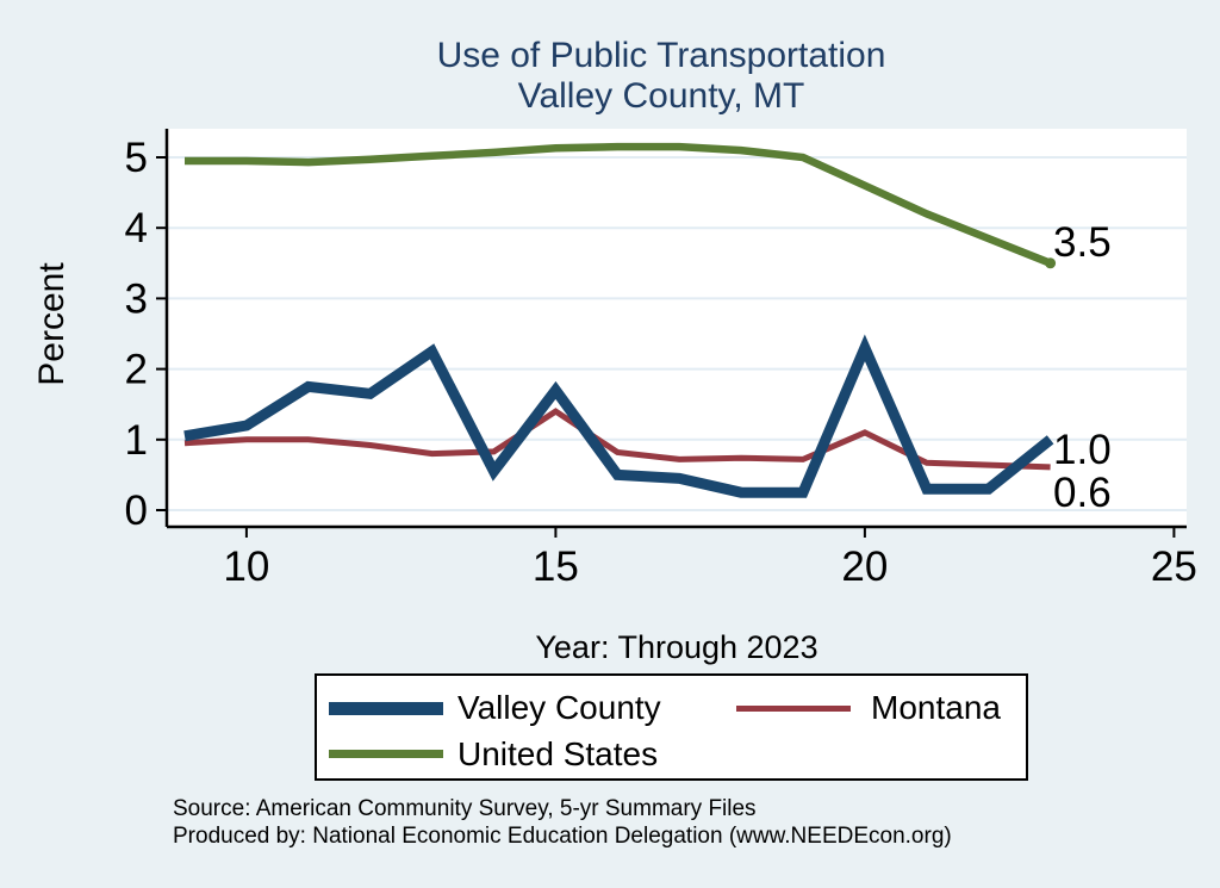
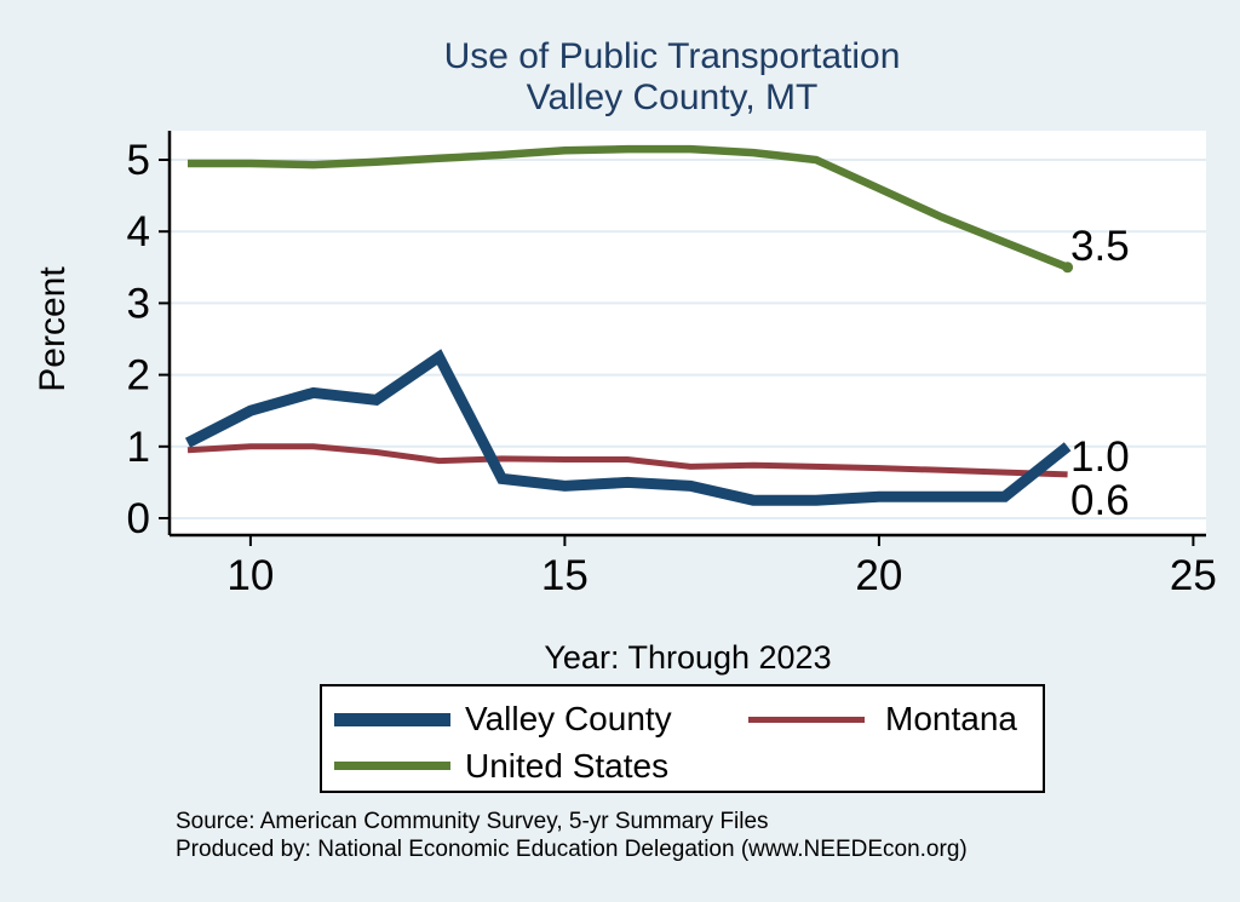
Valley County/10: 1.2 -> 1.5
Valley County/15: 1.7 -> 0.5
Montana/15: 1.4 -> 0.8
Valley County/20: 2.3 -> 0.3
Montana/20: 1.1 -> 0.7
